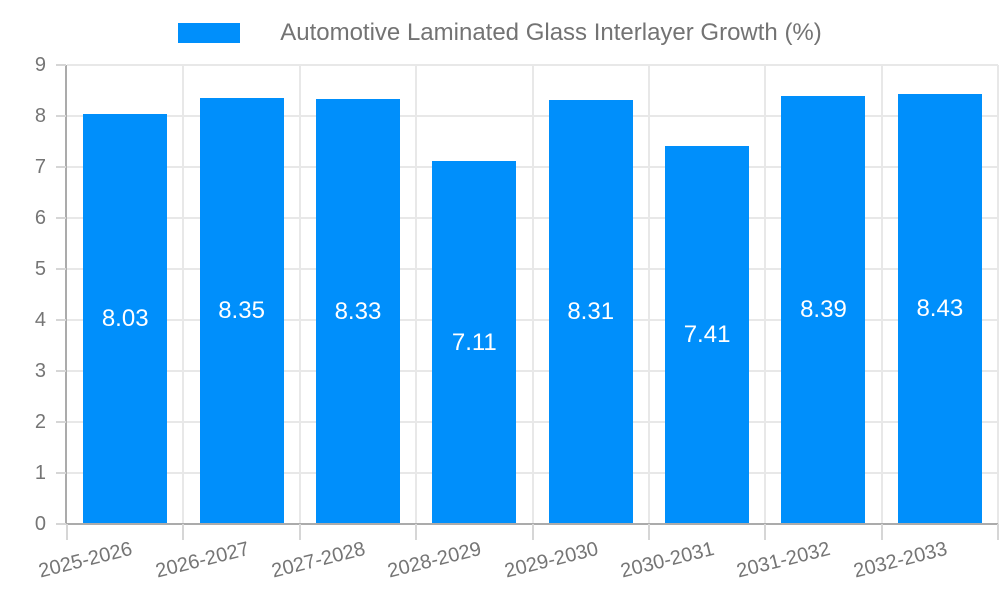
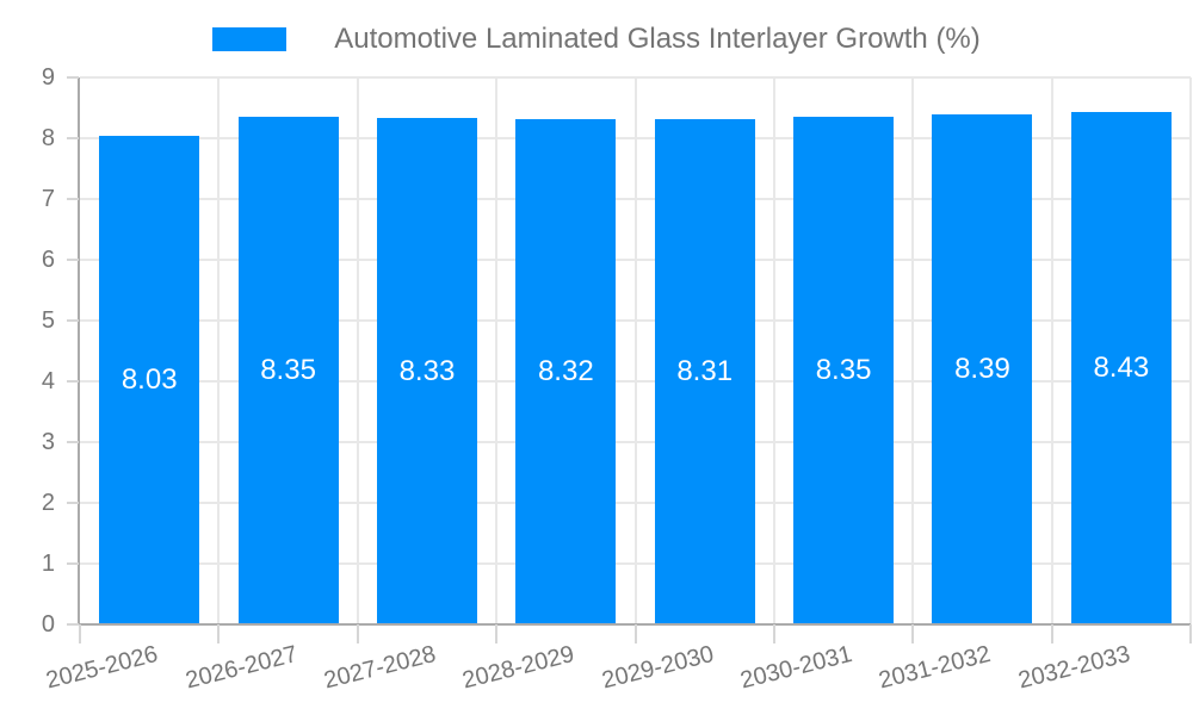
2028-2029: 7.11 -> 8.32
2030-2031: 7.41 -> 8.35
